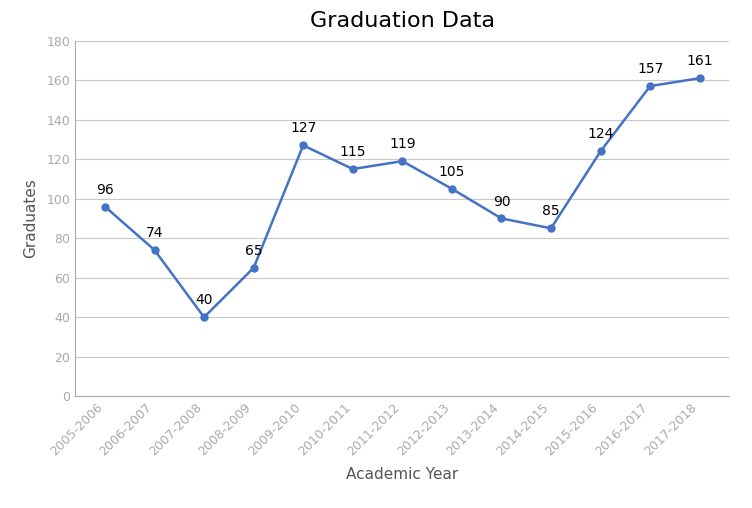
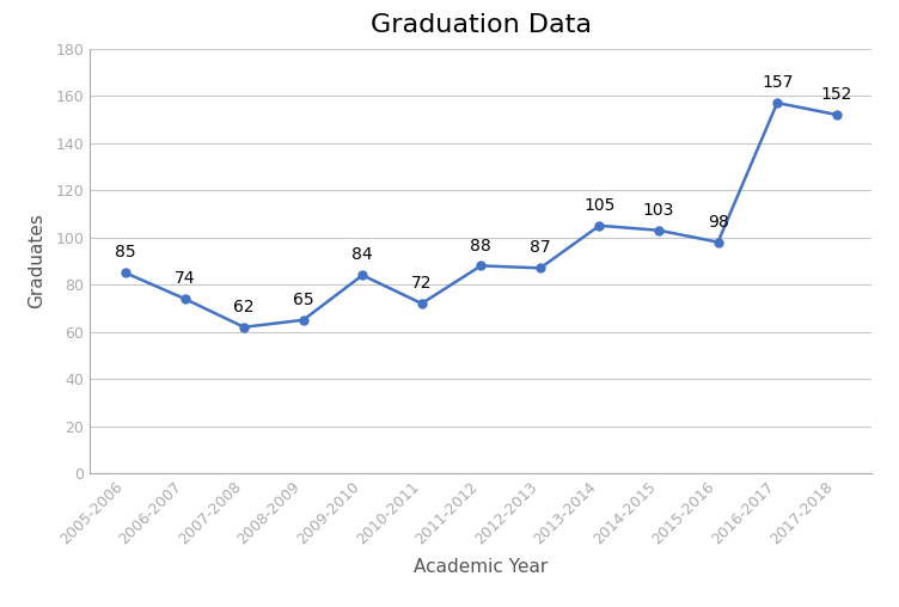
2005-2006: 96 -> 85
2007-2008: 40 -> 62
2009-2010: 127 -> 84
2010-2011: 115 -> 72
2011-2012: 119 -> 88
2012-2013: 105 -> 87
2013-2014: 90 -> 105
2014-2015: 85 -> 103
2015-2016: 124 -> 98
2017-2018: 161 -> 152
